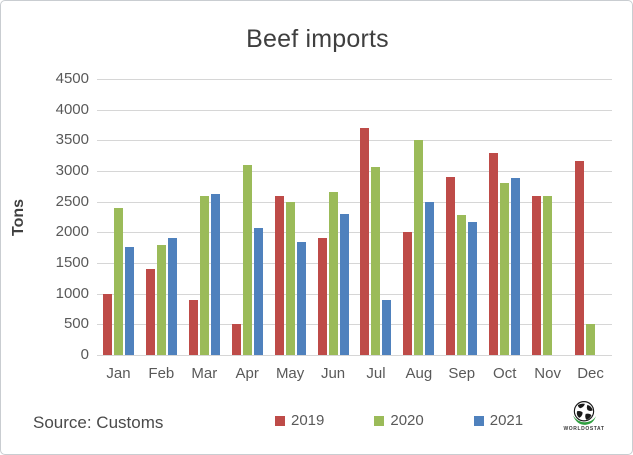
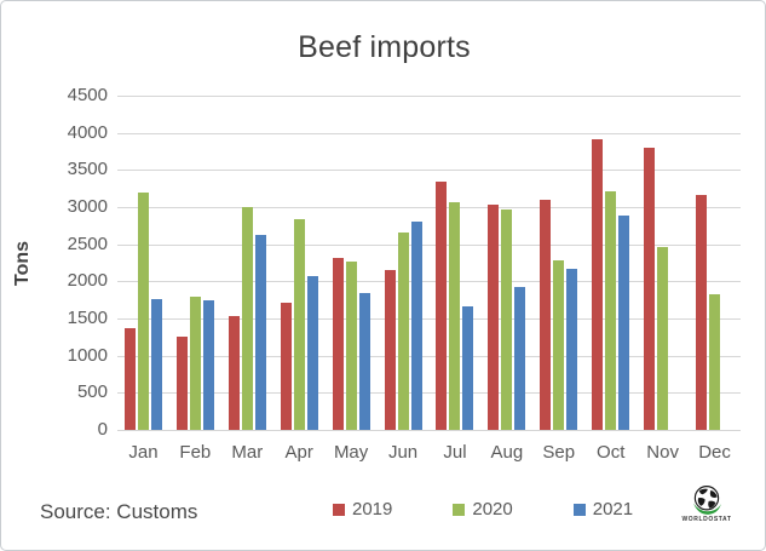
2019/Jan: 1000 -> 1400
2020/Jan: 2400 -> 3200
2019/Feb: 1400 -> 1200
2021/Feb: 1900 -> 1700
2019/Mar: 900 -> 1500
2020/Mar: 2600 -> 3000
2019/Apr: 500 -> 1700
2020/Apr: 3100 -> 2800
2019/May: 2600 -> 2300
2020/May: 2500 -> 2300
2019/Jun: 1900 -> 2200
2021/Jun: 2300 -> 2800
2019/Jul: 3700 -> 3400
2021/Jul: 900 -> 1700
2019/Aug: 2000 -> 3000
2020/Aug: 3500 -> 3000
2021/Aug: 2500 -> 1900
2019/Sep: 2900 -> 3100
2019/Oct: 3300 -> 3900
2020/Oct: 2800 -> 3200
2019/Nov: 2600 -> 3800
2020/Nov: 2600 -> 2500
2020/Dec: 500 -> 1800
